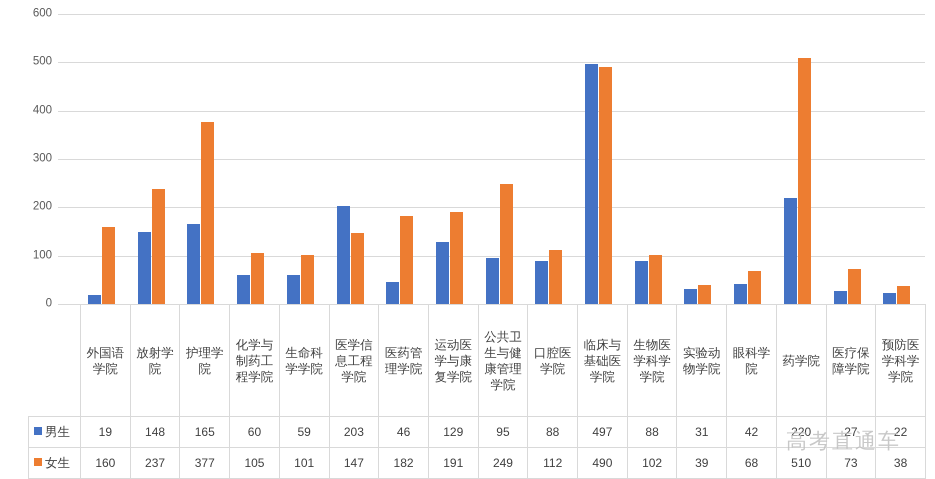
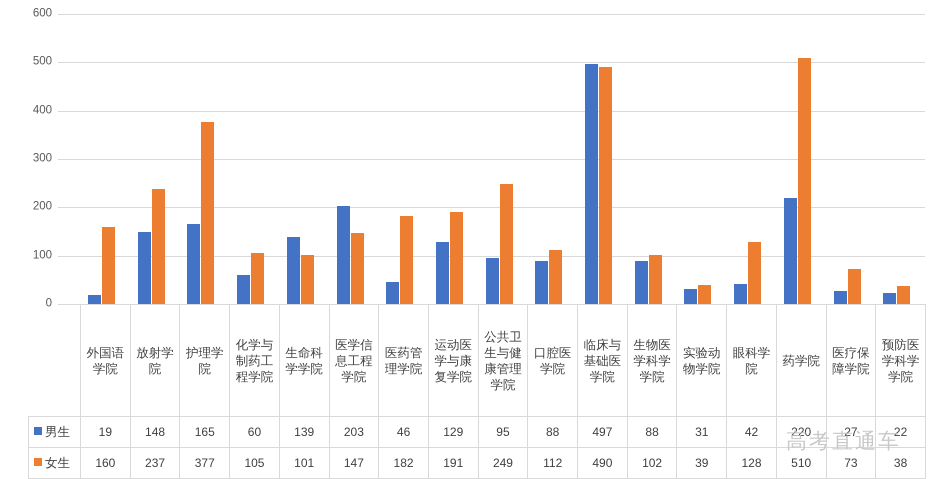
男生/生命科学学院: 59 -> 139
女生/眼科学院: 68 -> 128
